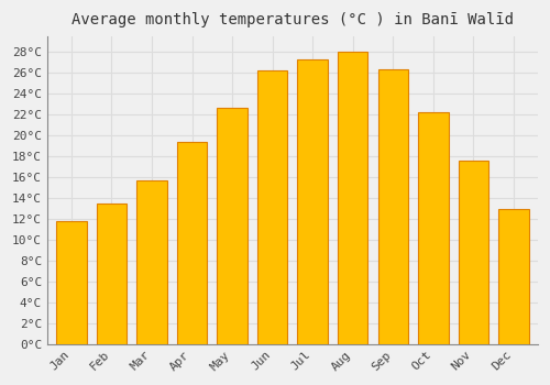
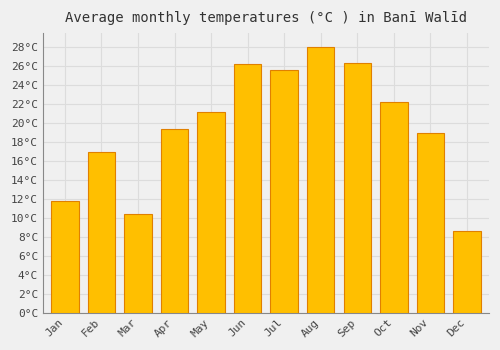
Feb: 13.5°C -> 17.0°C
Mar: 15.7°C -> 10.4°C
May: 22.7°C -> 21.2°C
Jul: 27.3°C -> 25.6°C
Nov: 17.6°C -> 19.0°C
Dec: 13.0°C -> 8.6°C
